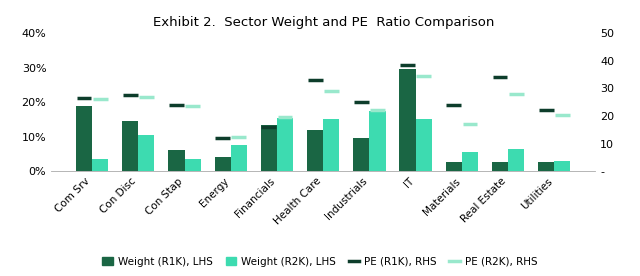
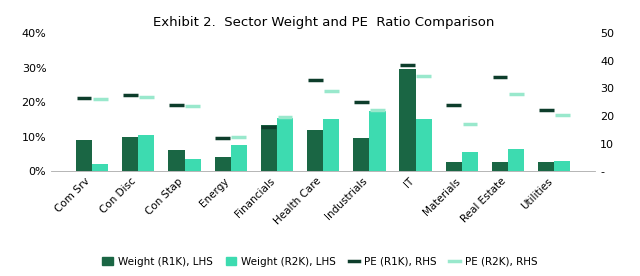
Weight (R1K), LHS/Com Srv: 19.0% -> 9.0%
Weight (R2K), LHS/Com Srv: 3.5% -> 2.0%
Weight (R1K), LHS/Con Disc: 14.5% -> 10.0%
